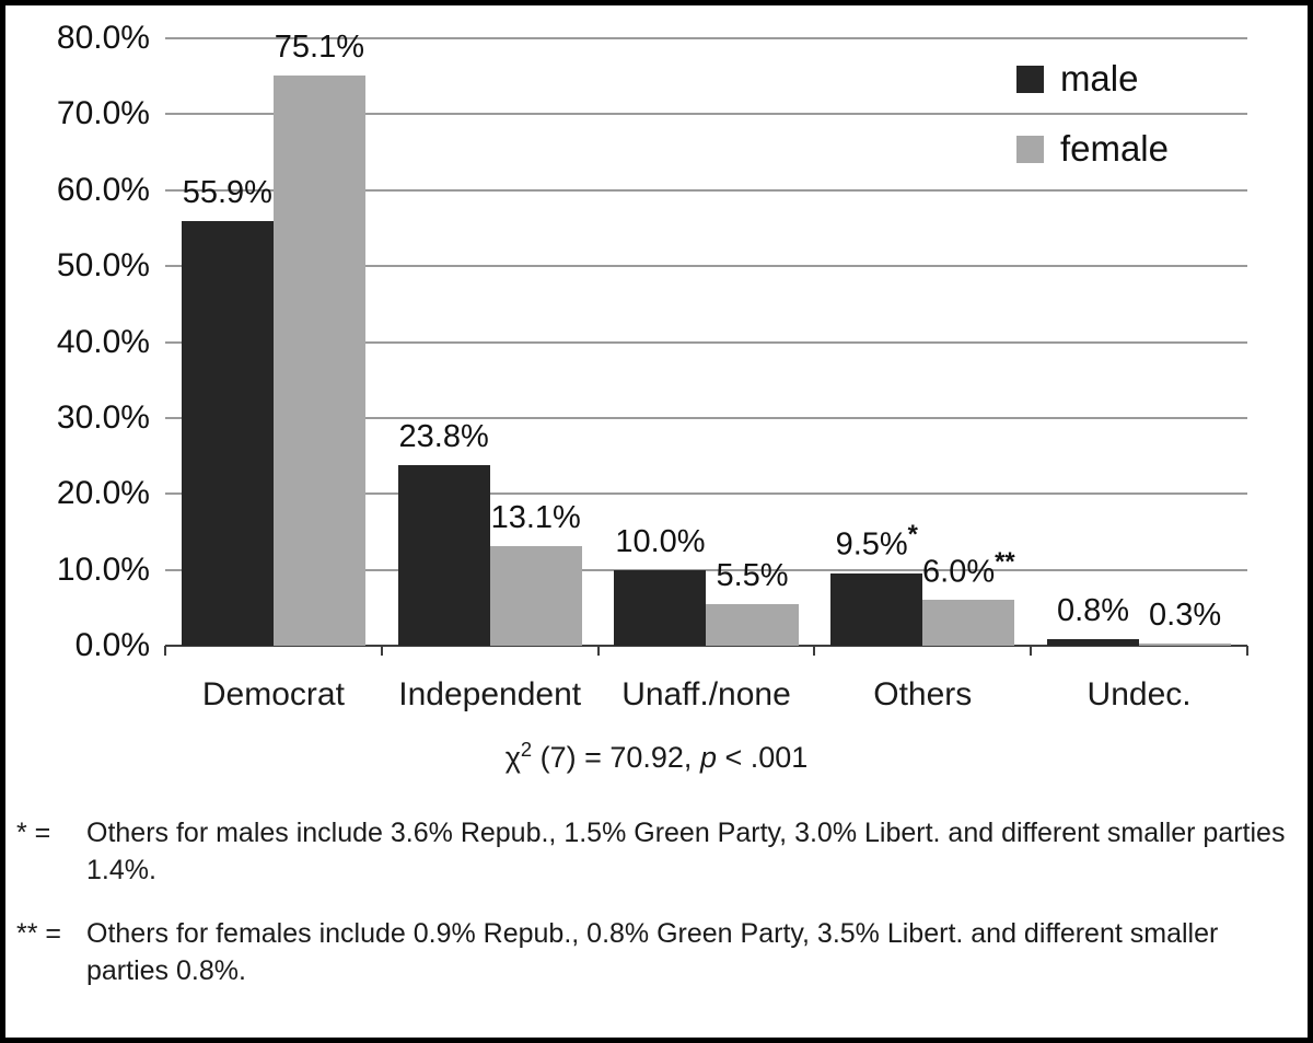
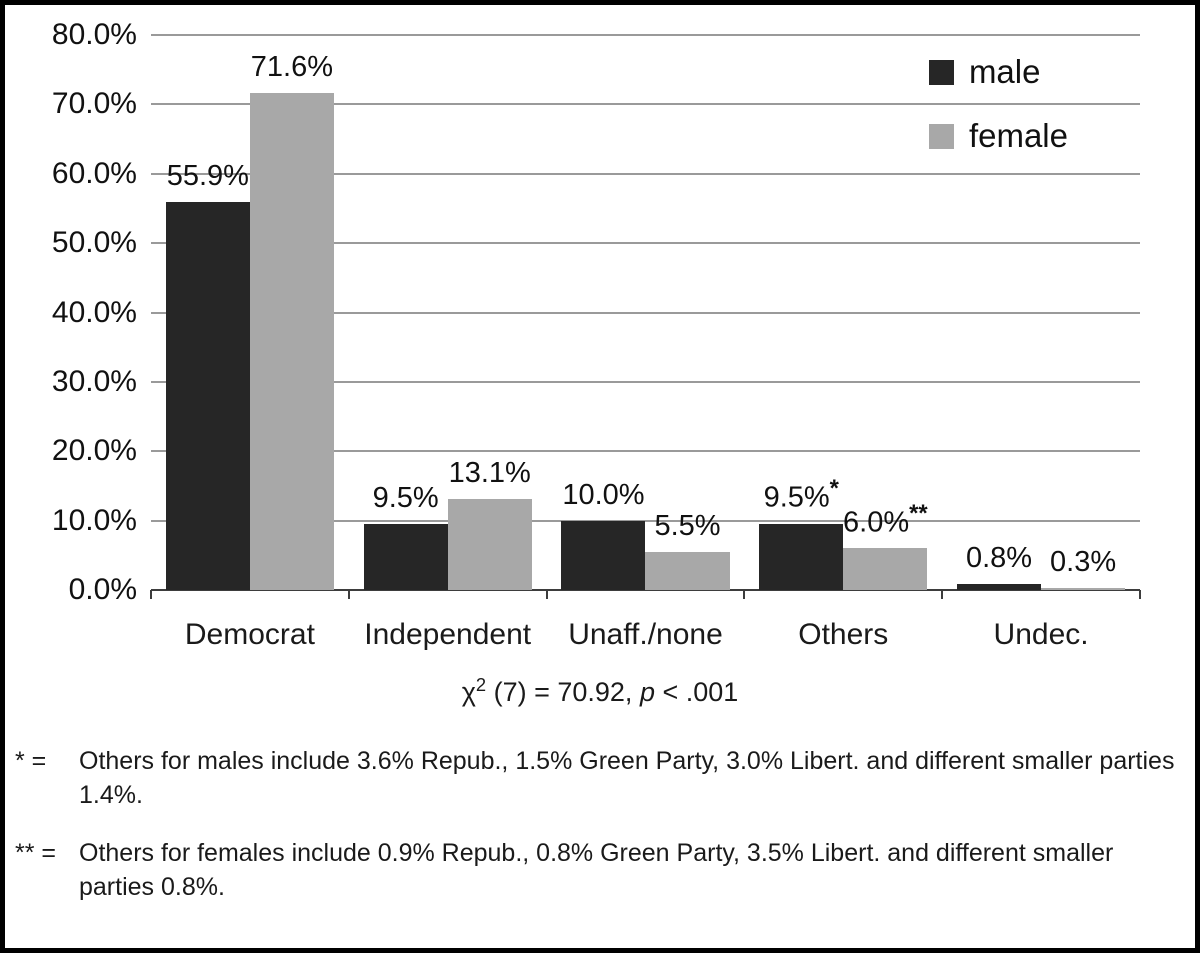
female/Democrat: 75.1% -> 71.6%
male/Independent: 23.8% -> 9.5%
